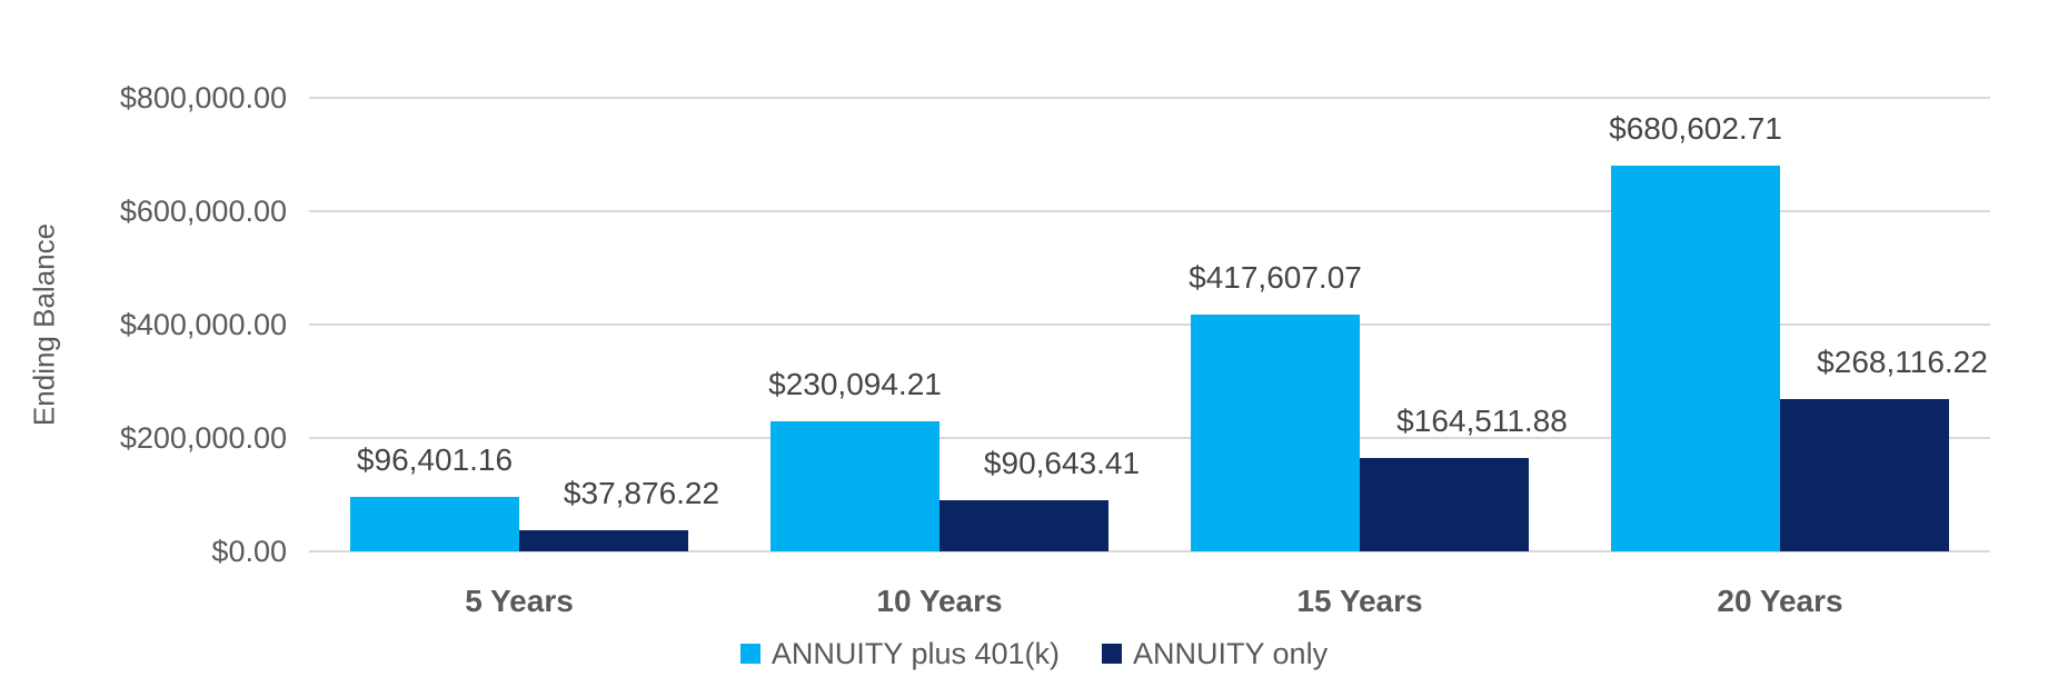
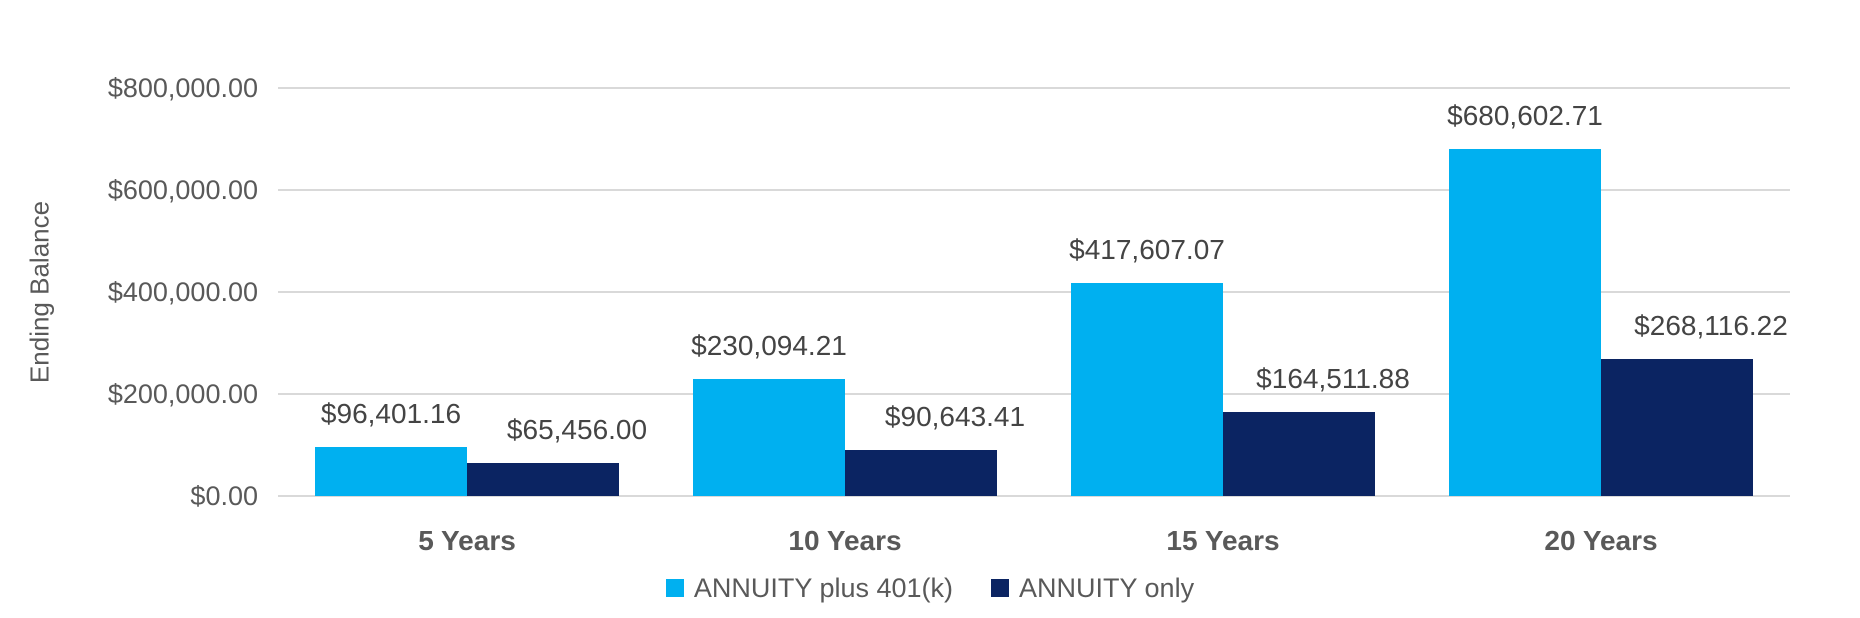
ANNUITY only/5 Years: $37,876.22 -> $65,456.00
